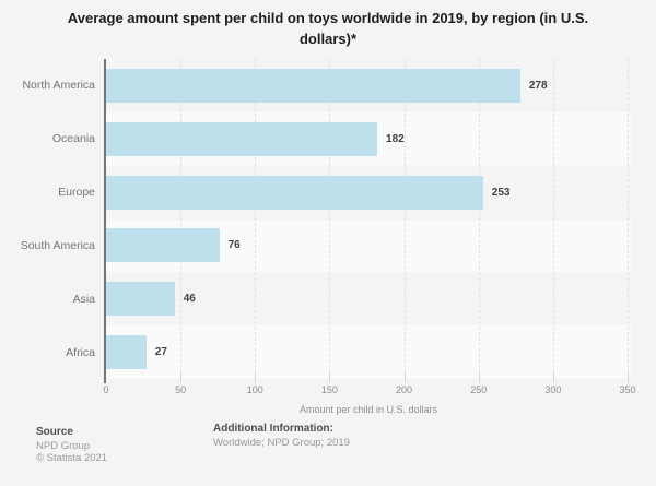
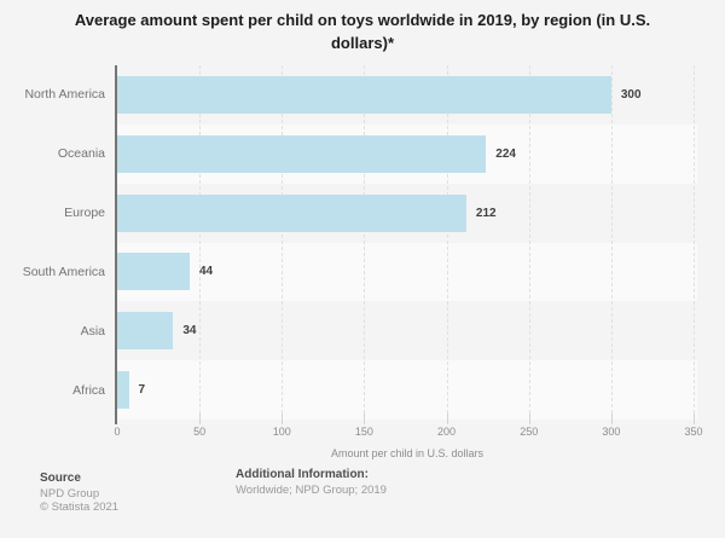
North America: 278 -> 300
Oceania: 182 -> 224
Europe: 253 -> 212
South America: 76 -> 44
Asia: 46 -> 34
Africa: 27 -> 7
